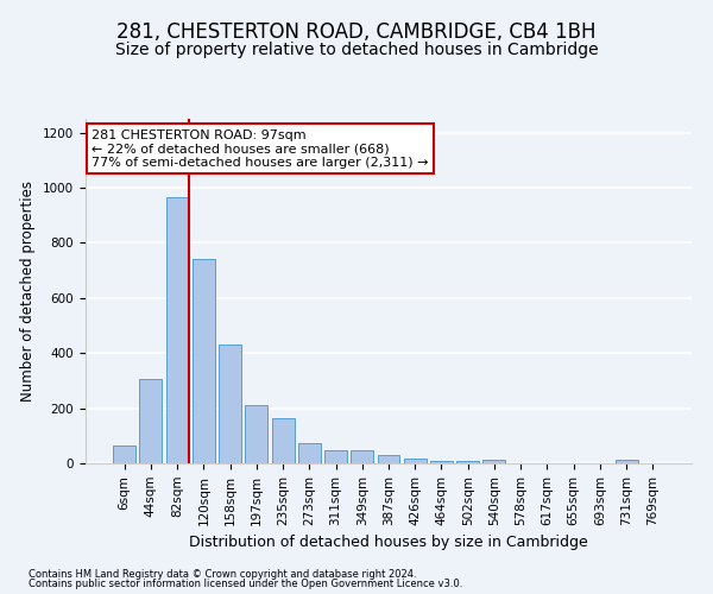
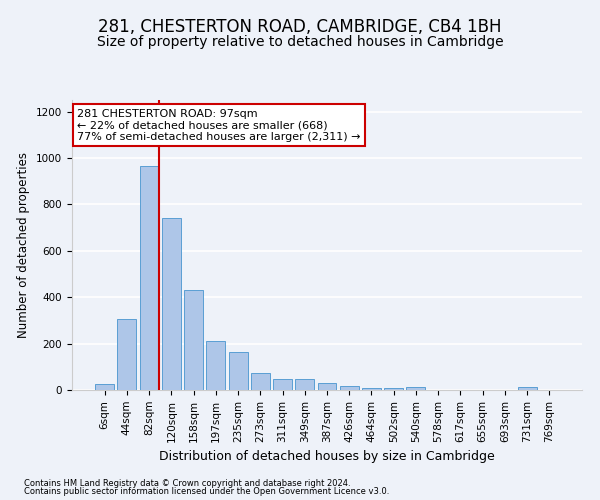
6sqm: 65 -> 25
